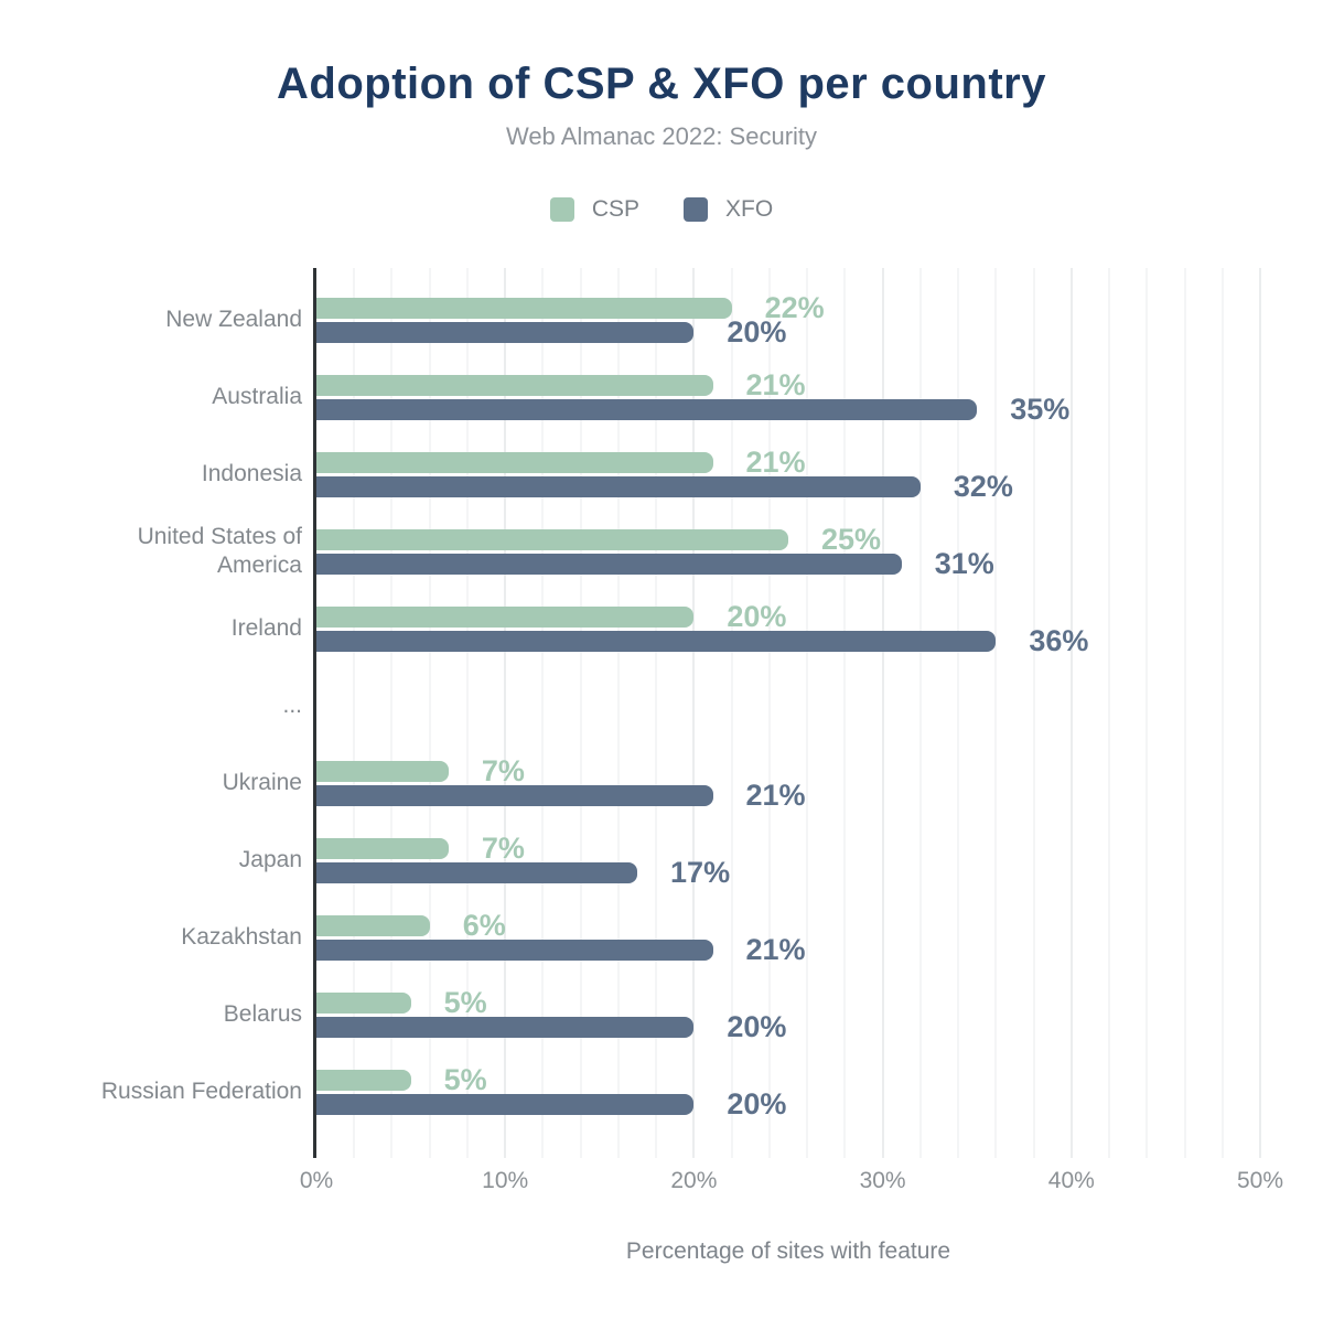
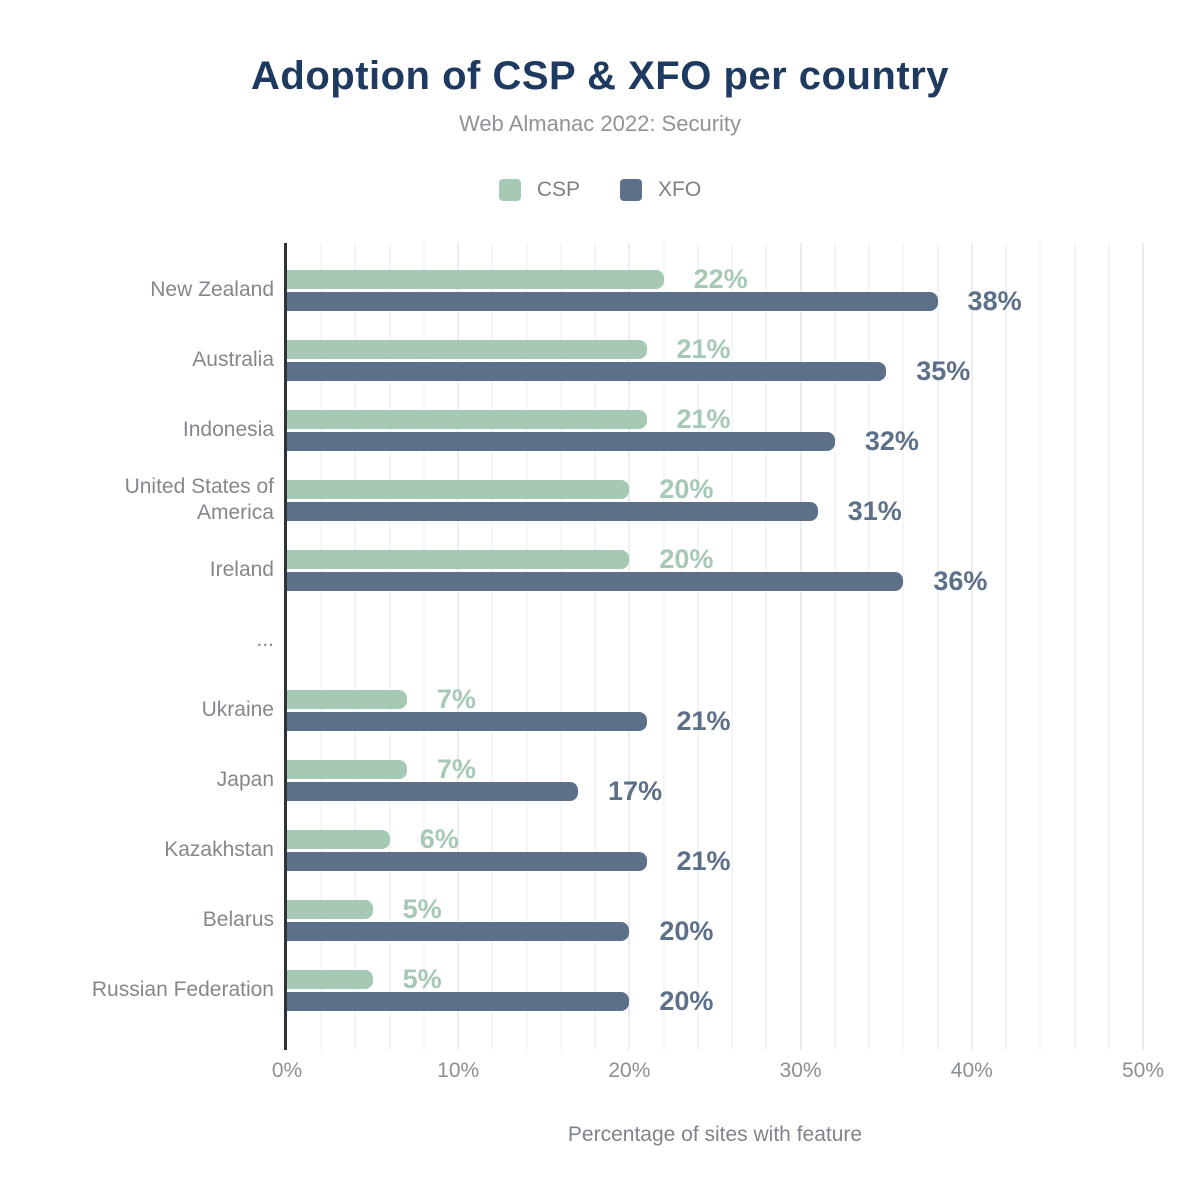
XFO/New Zealand: 20% -> 38%
CSP/United States of America: 25% -> 20%
